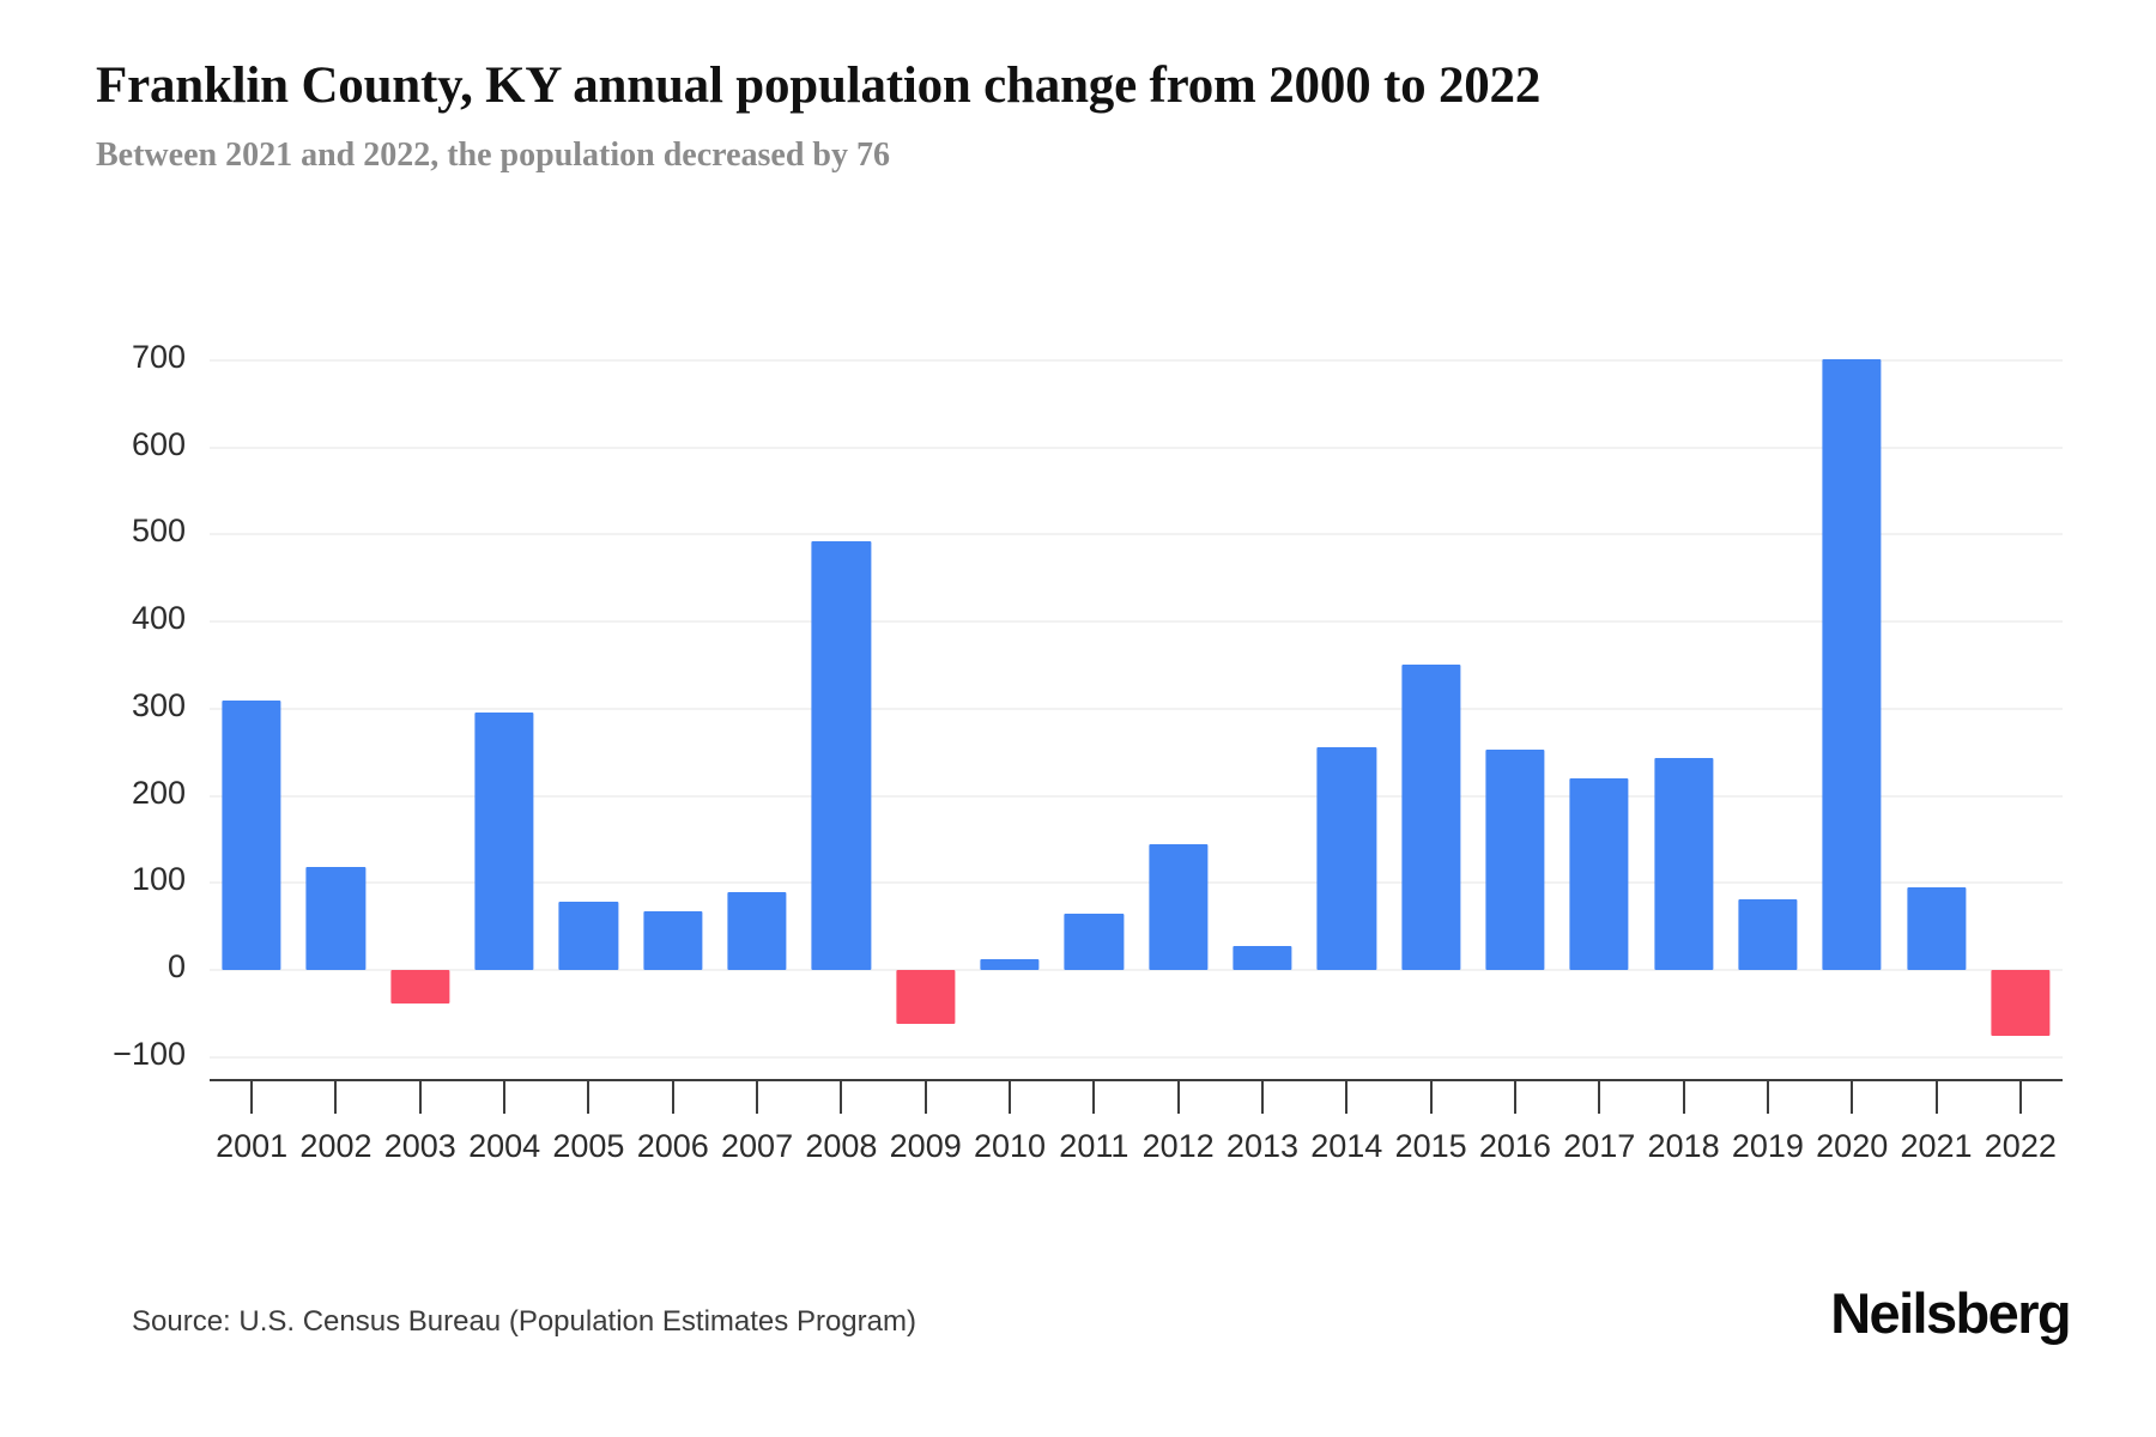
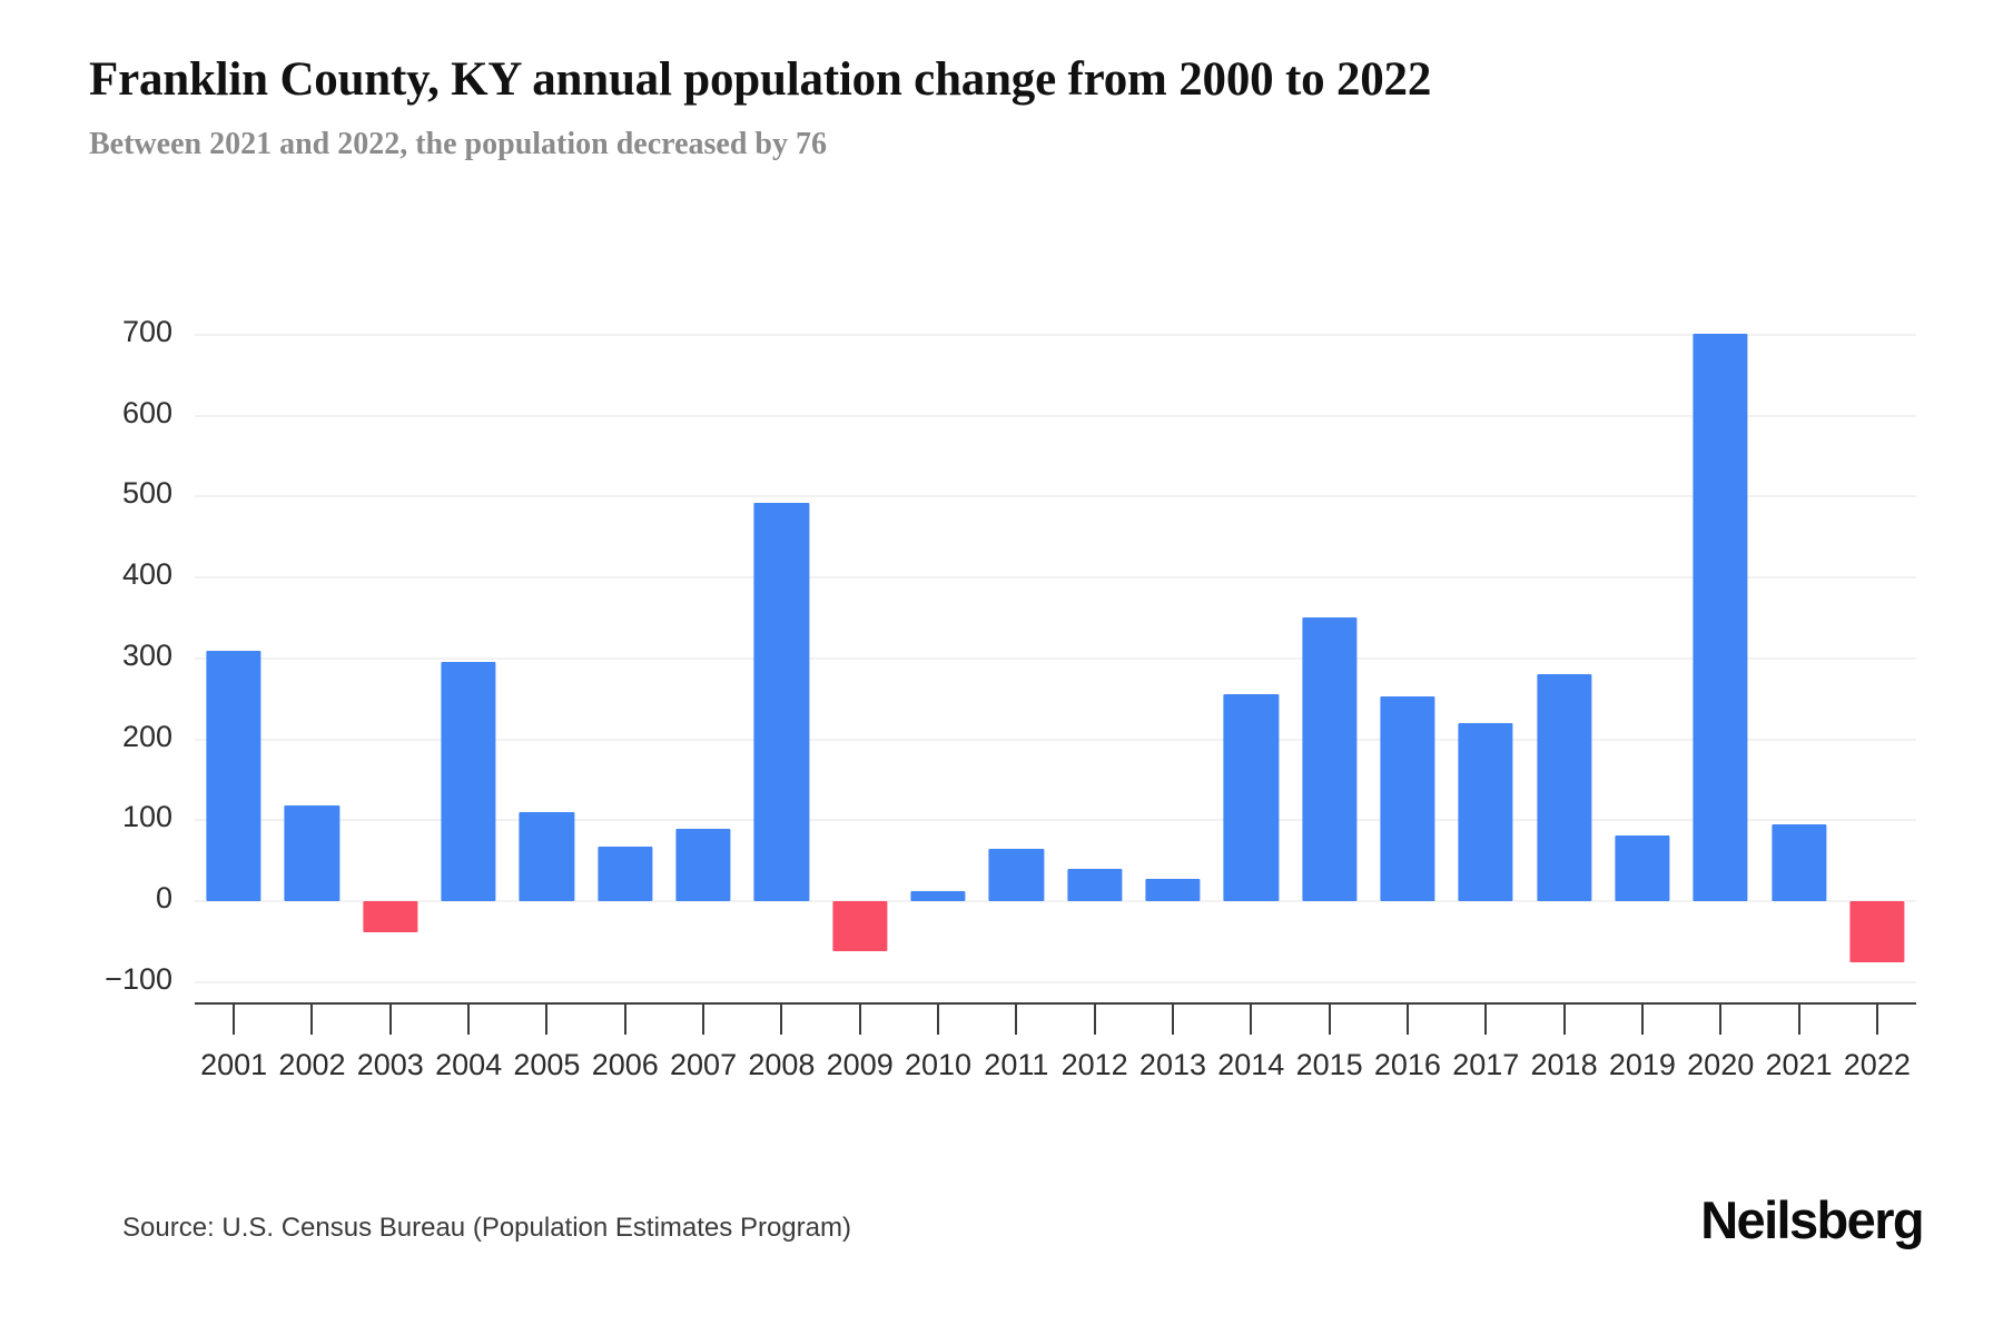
2005: 80 -> 110
2012: 140 -> 40
2018: 240 -> 280
